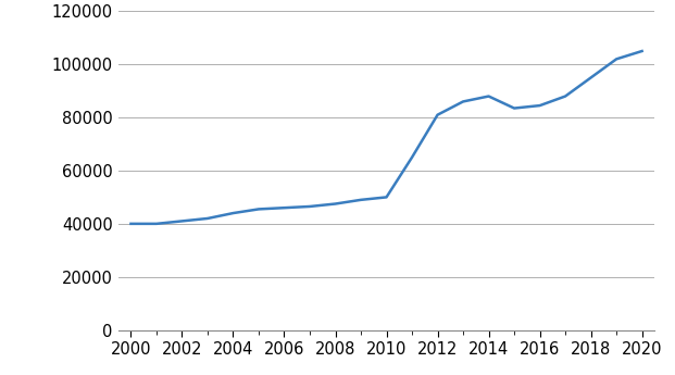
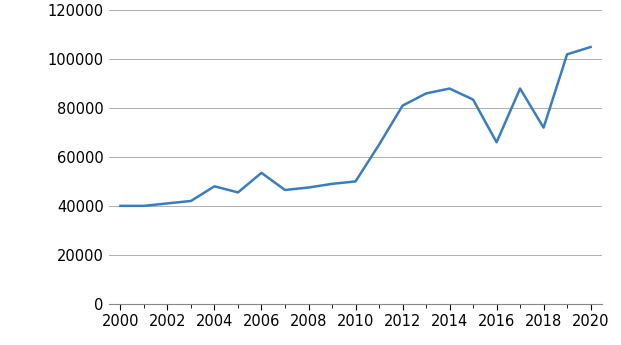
2004: 44000 -> 48000
2006: 46000 -> 53500
2016: 84500 -> 66000
2018: 95000 -> 72000
